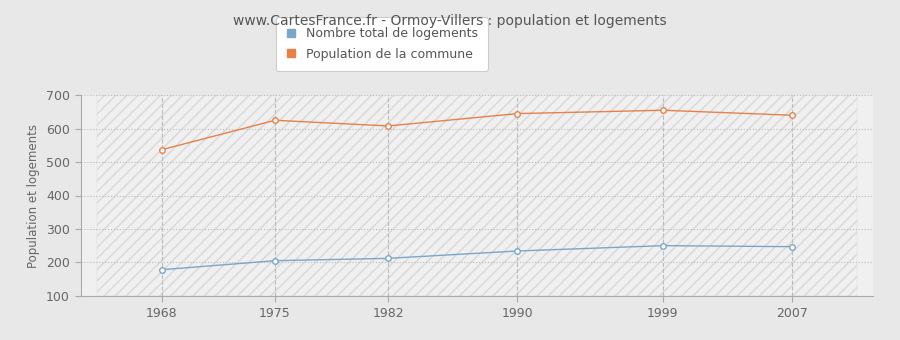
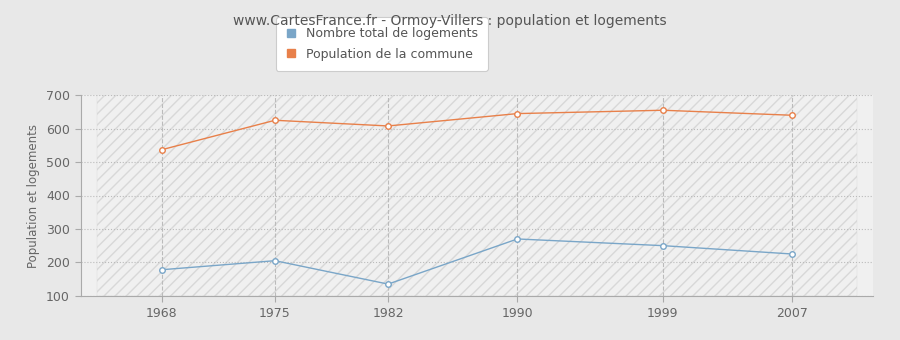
Nombre total de logements/1982: 212 -> 135
Nombre total de logements/1990: 234 -> 270
Nombre total de logements/2007: 247 -> 225
